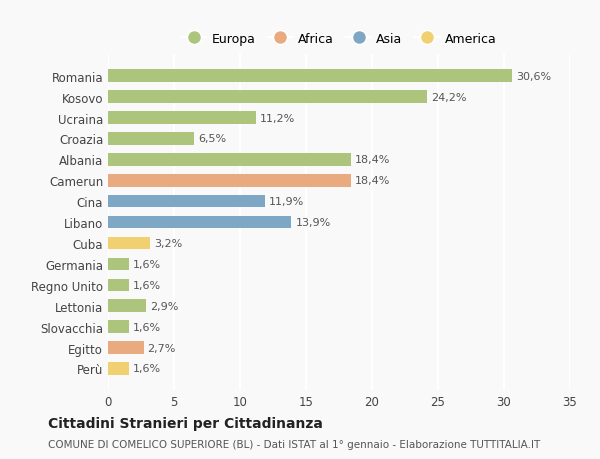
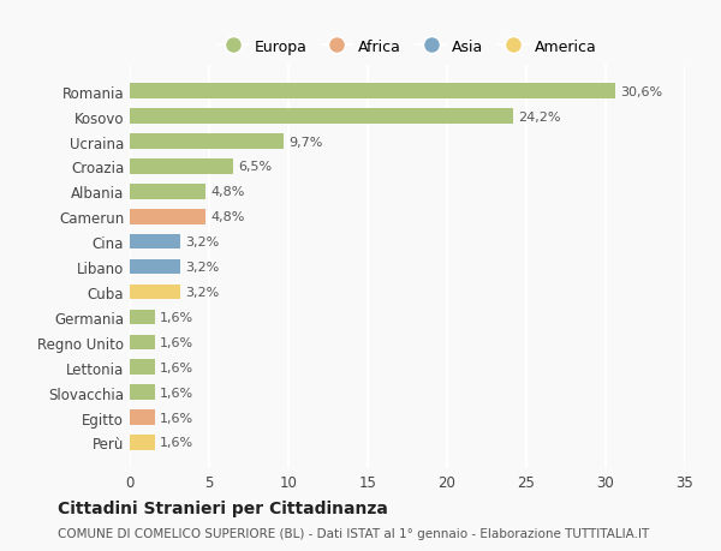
Ucraina: 11,2% -> 9,7%
Albania: 18,4% -> 4,8%
Camerun: 18,4% -> 4,8%
Cina: 11,9% -> 3,2%
Libano: 13,9% -> 3,2%
Lettonia: 2,9% -> 1,6%
Egitto: 2,7% -> 1,6%
